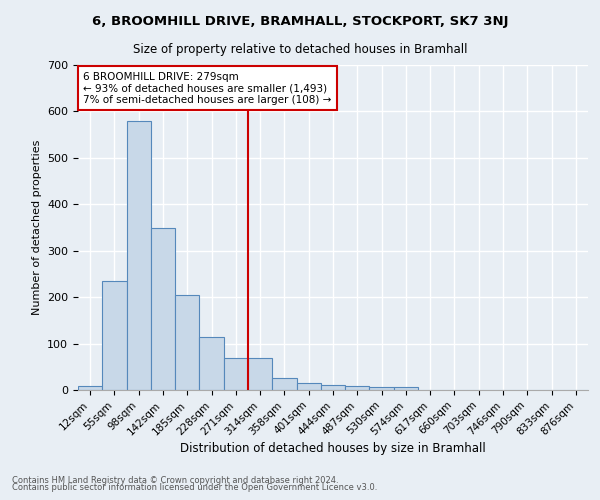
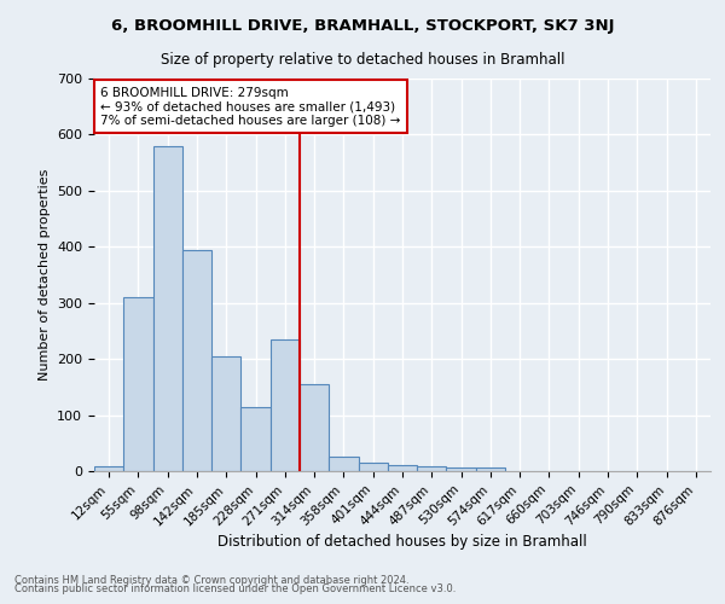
55sqm: 235 -> 310
142sqm: 350 -> 395
271sqm: 70 -> 235
314sqm: 70 -> 155
